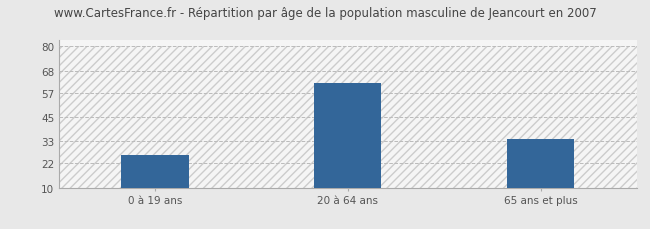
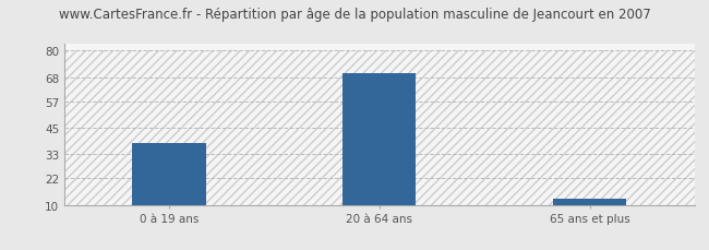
0 à 19 ans: 26 -> 38
20 à 64 ans: 62 -> 70
65 ans et plus: 34 -> 13
